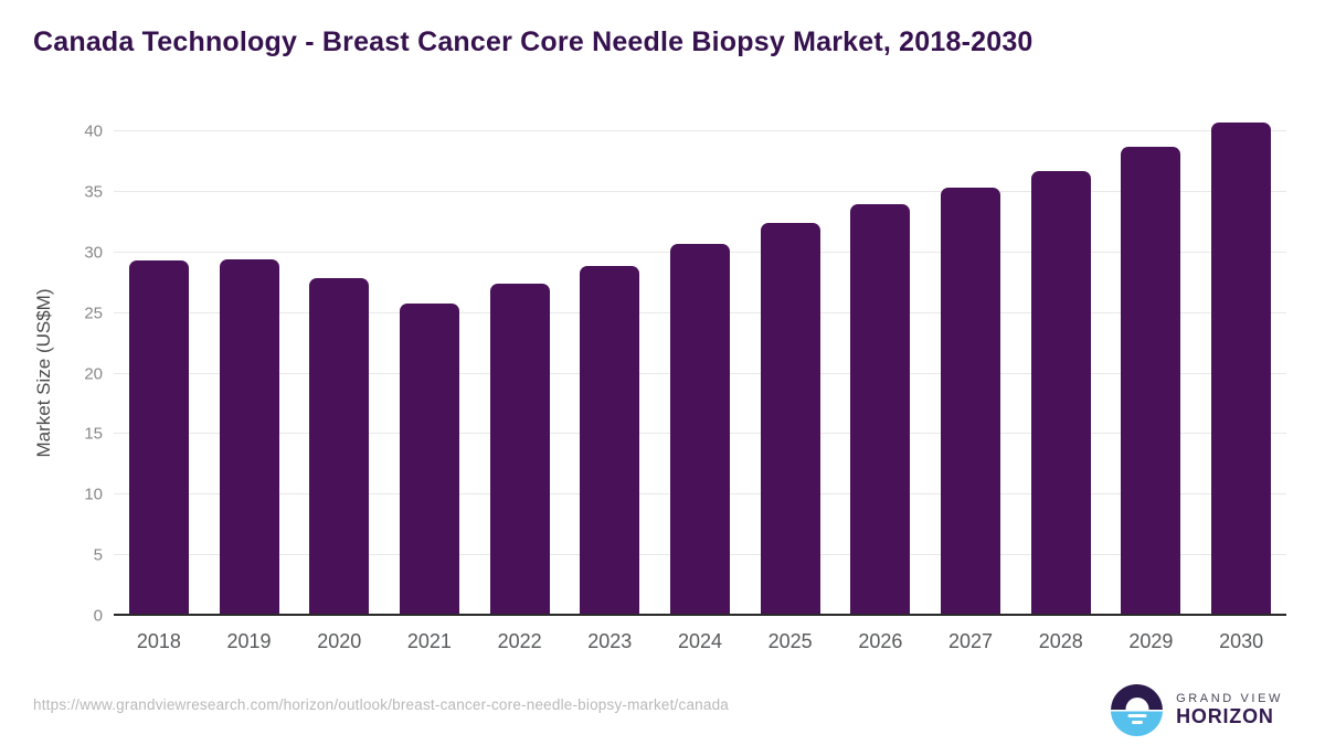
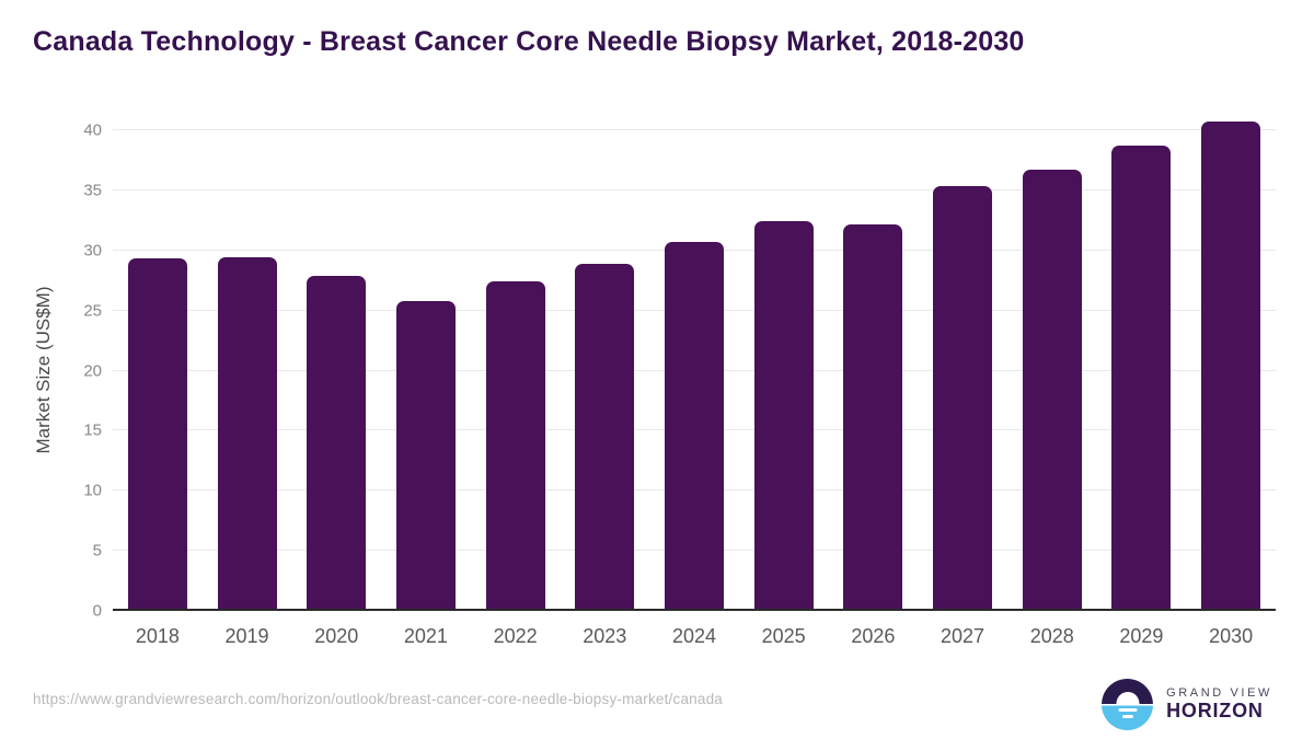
2026: 34.0 -> 32.2
